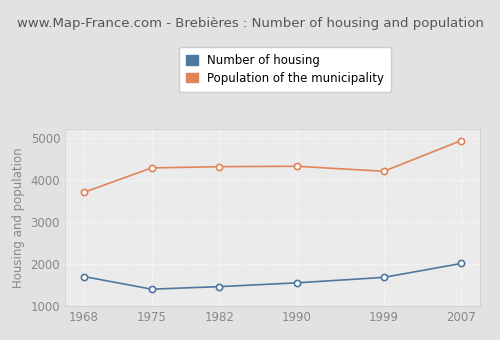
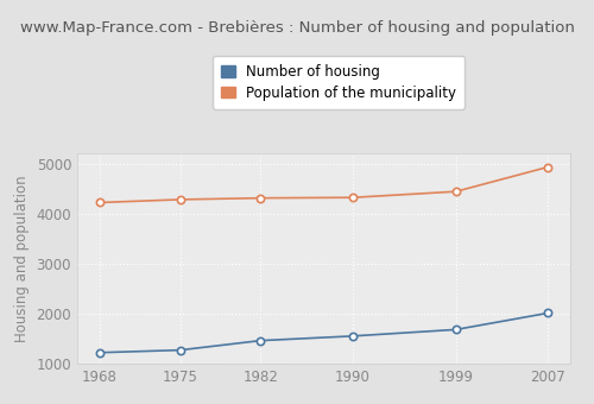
Number of housing/1968: 1700 -> 1220
Population of the municipality/1968: 3700 -> 4220
Number of housing/1975: 1400 -> 1270
Population of the municipality/1999: 4200 -> 4440
